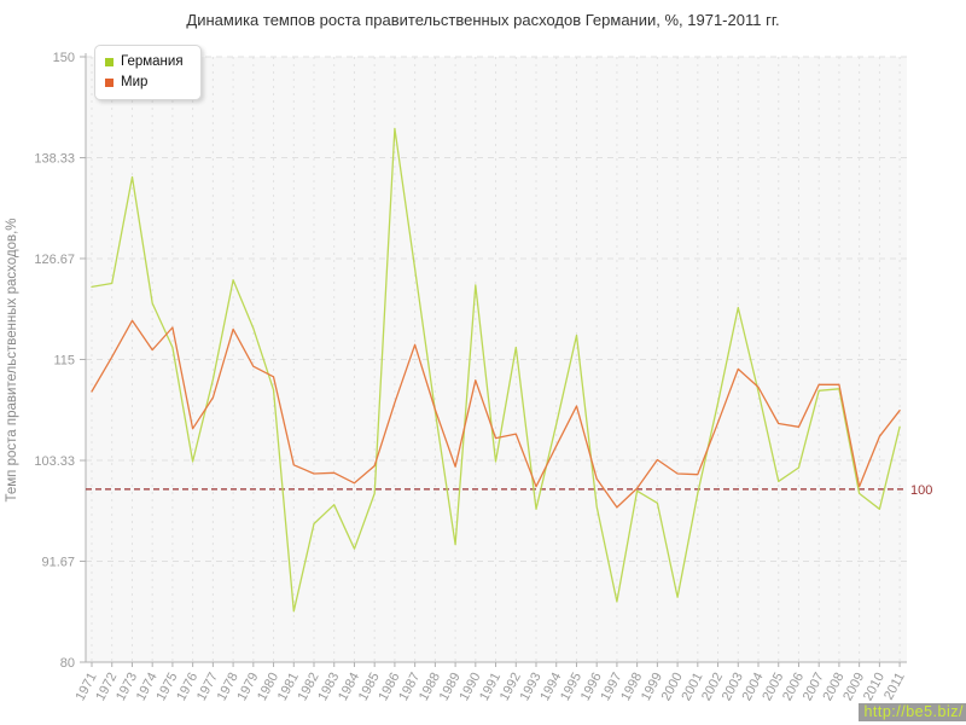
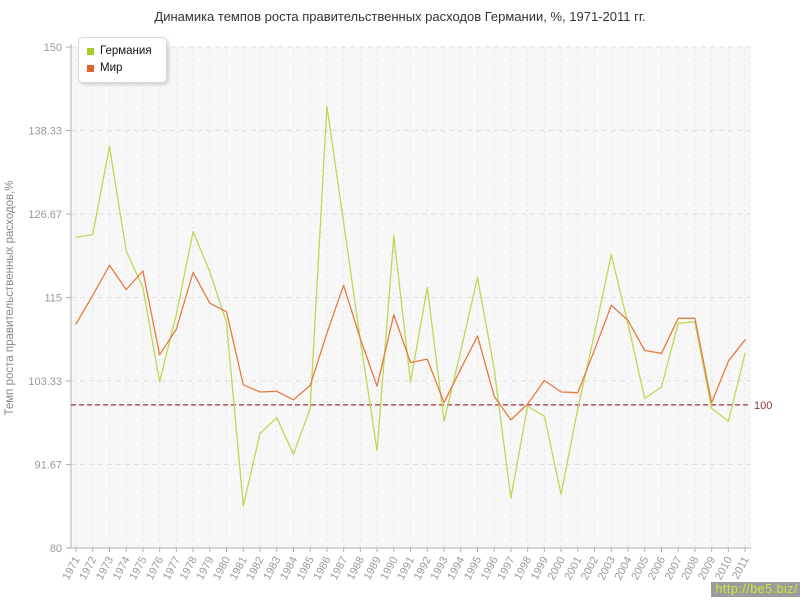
Германия/1996: 98 -> 105
